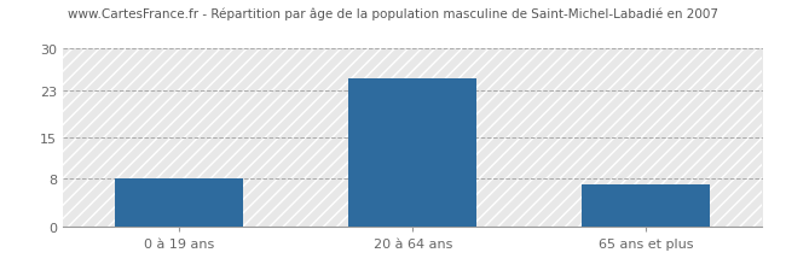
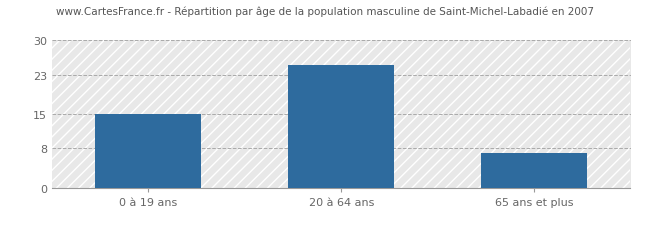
0 à 19 ans: 8 -> 15
